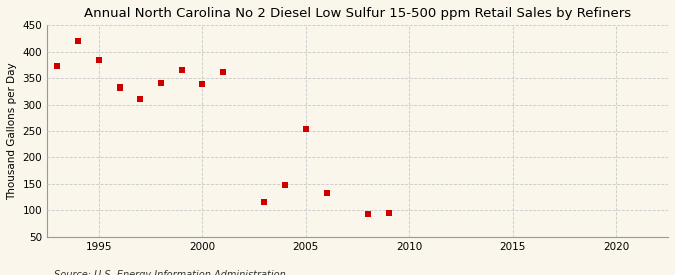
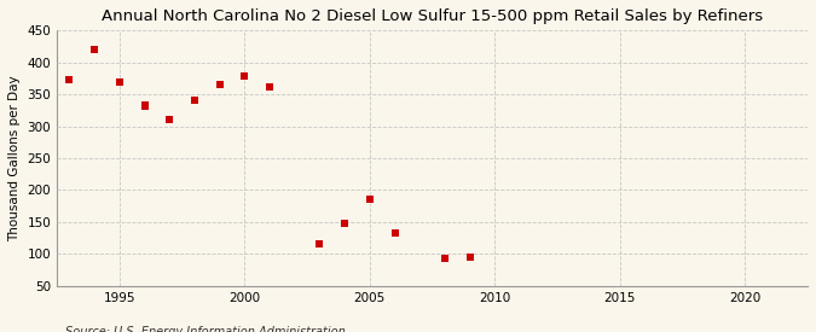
1995: 384 -> 370
2000: 338 -> 378
2005: 254 -> 185
